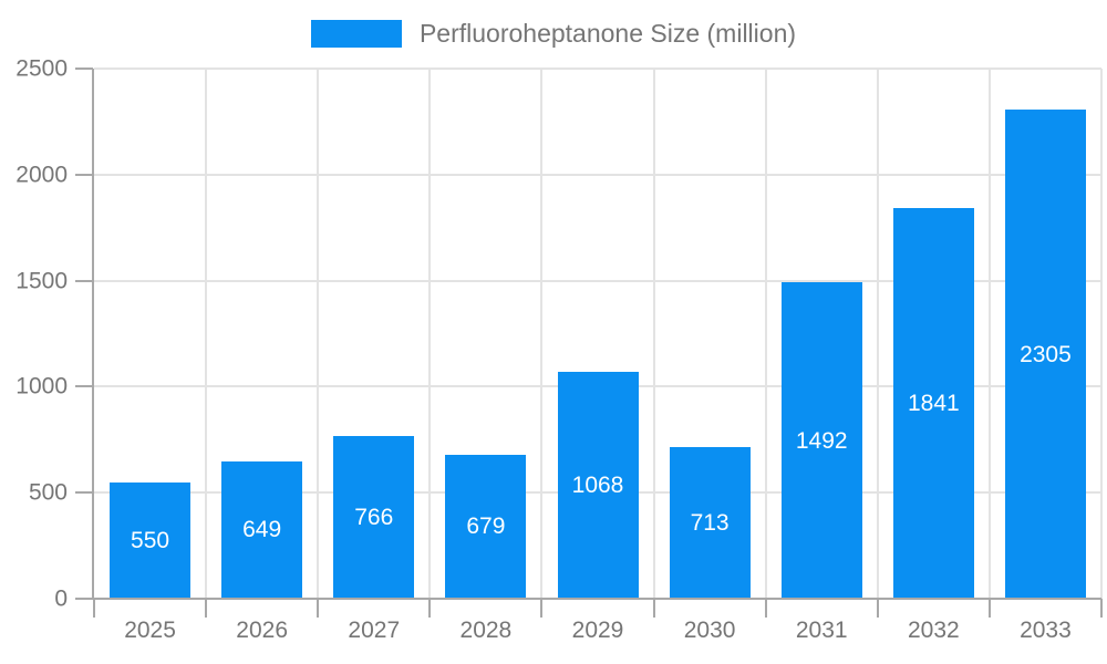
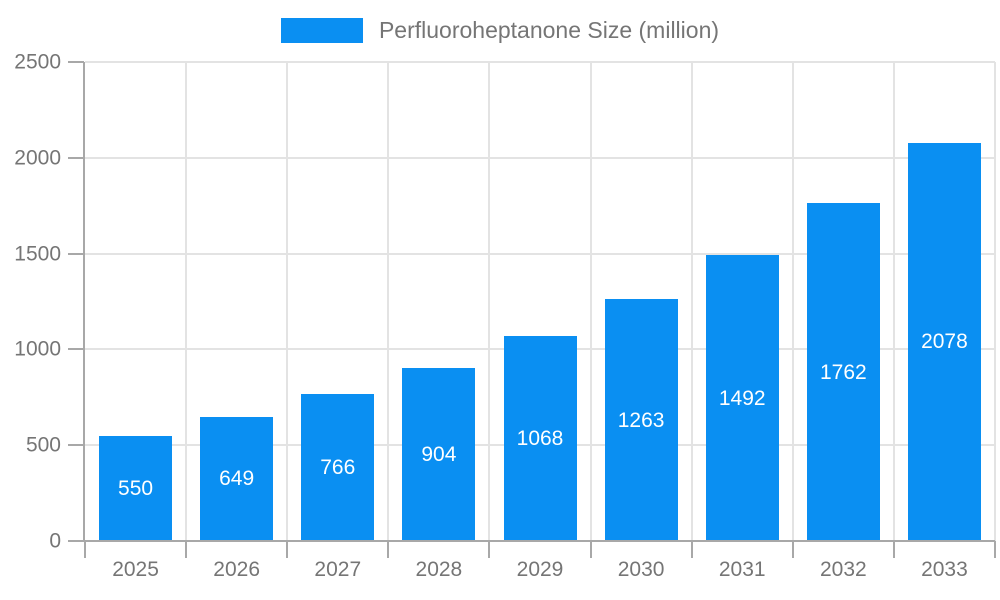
2028: 679 -> 904
2030: 713 -> 1263
2032: 1841 -> 1762
2033: 2305 -> 2078
